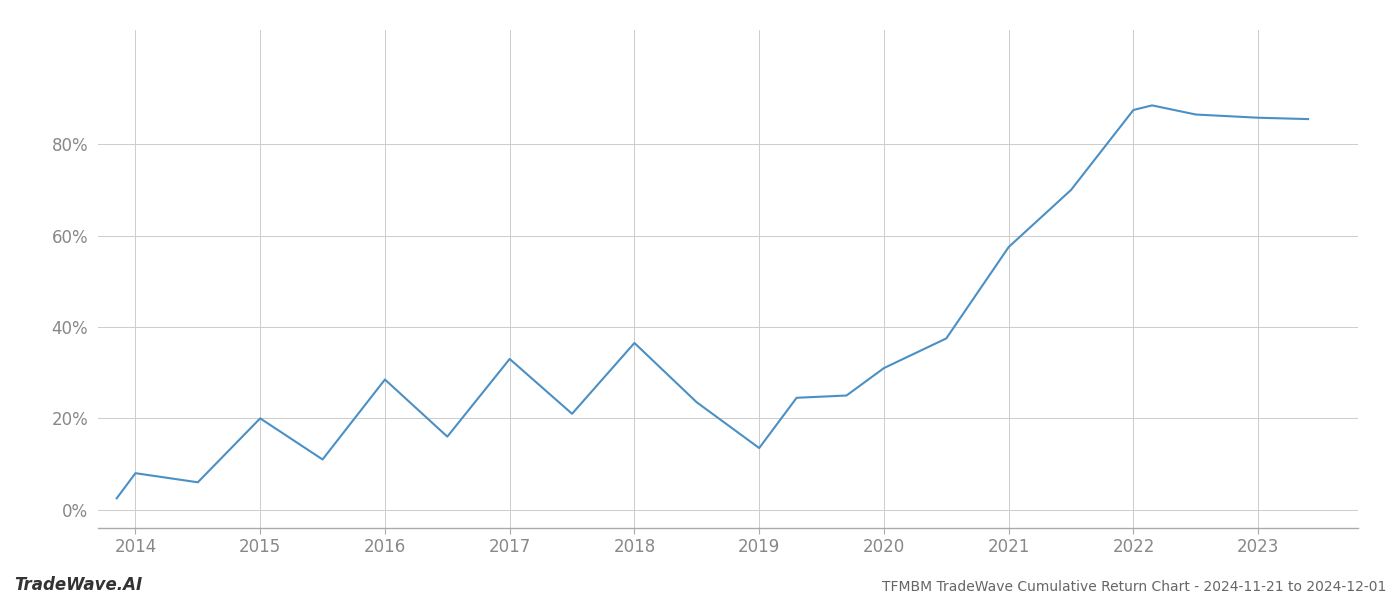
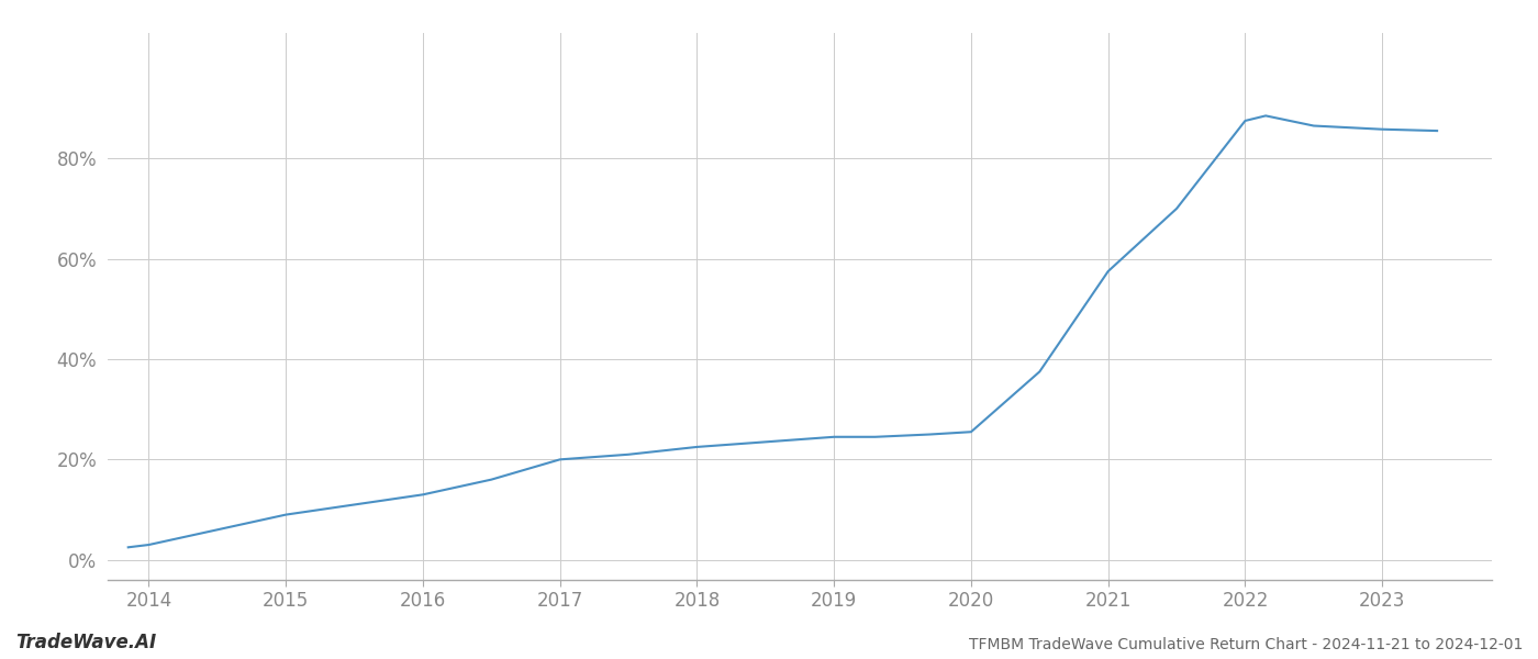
2014: 8.0% -> 3.0%
2015: 20.0% -> 9.0%
2016: 28.5% -> 13.0%
2017: 33.0% -> 20.0%
2018: 36.5% -> 22.5%
2019: 13.5% -> 24.5%
2020: 31.0% -> 25.5%
